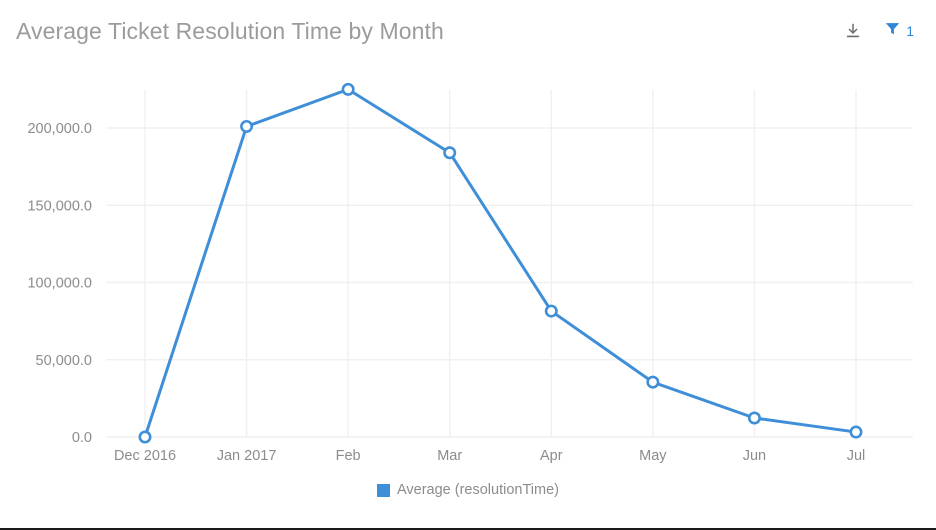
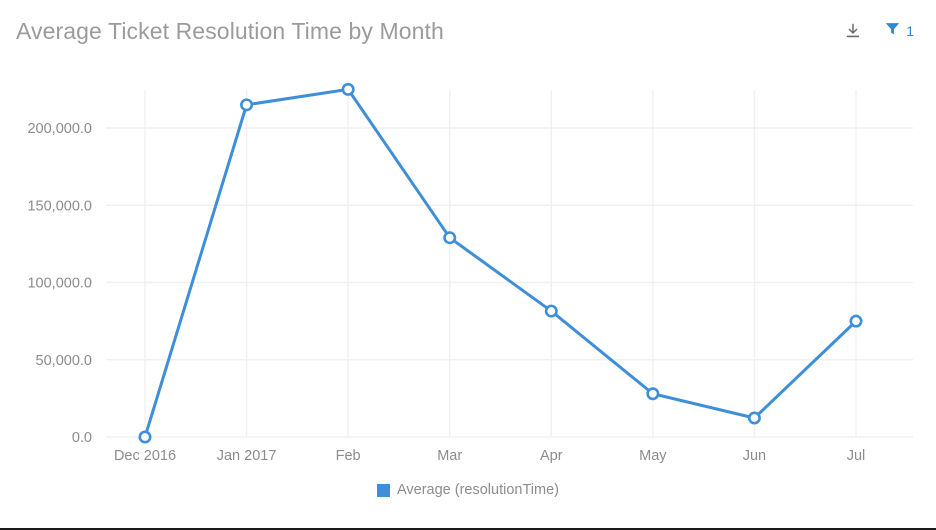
Jan 2017: 201000 -> 215000
Mar: 184000 -> 129000
May: 36000 -> 28000
Jul: 3000 -> 75000
